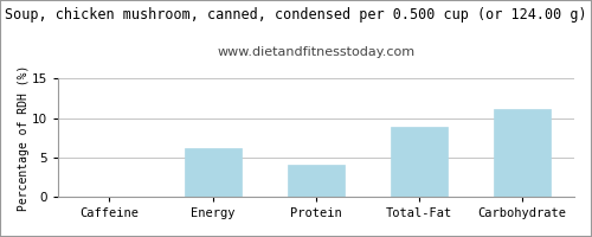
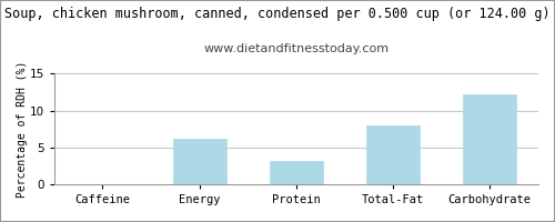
Protein: 4.0 -> 3.2
Total-Fat: 8.9 -> 8.0
Carbohydrate: 11.2 -> 12.2
